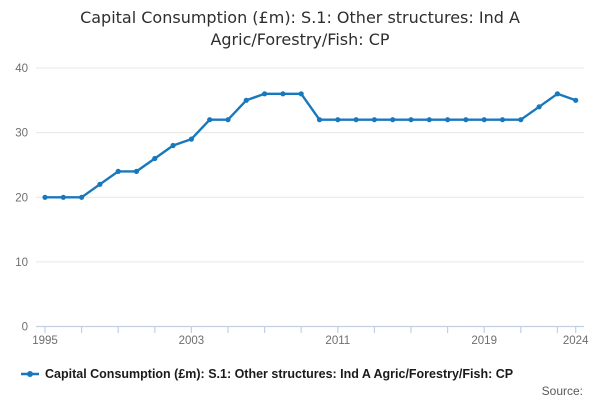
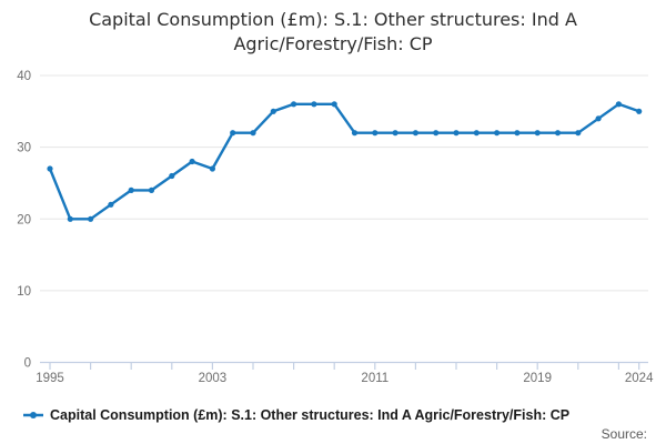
1995: 20 -> 27
2003: 29 -> 27
